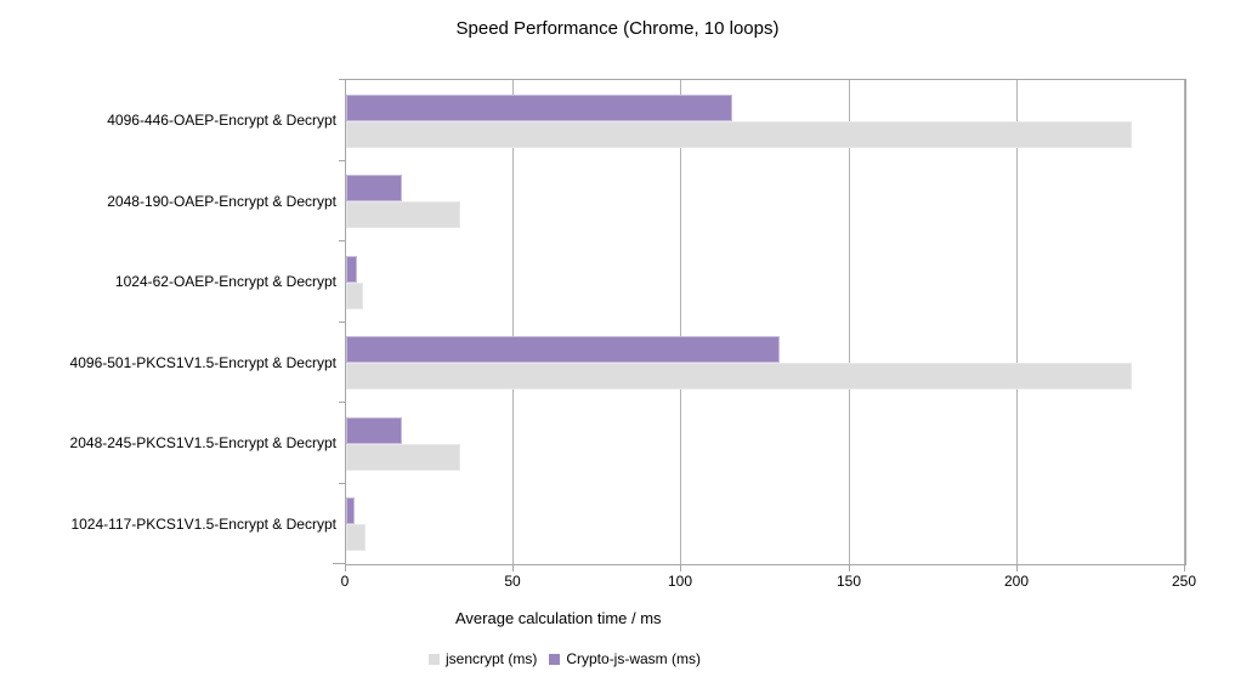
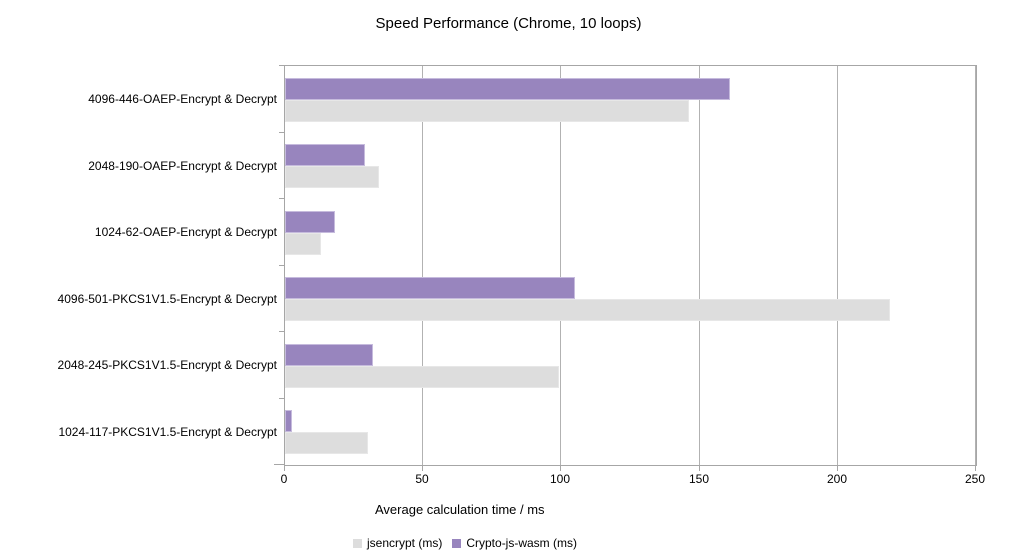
jsencrypt (ms)/4096-446-OAEP-Encrypt & Decrypt: 234 -> 146
Crypto-js-wasm (ms)/4096-446-OAEP-Encrypt & Decrypt: 115 -> 161
Crypto-js-wasm (ms)/2048-190-OAEP-Encrypt & Decrypt: 16 -> 29
jsencrypt (ms)/1024-62-OAEP-Encrypt & Decrypt: 5 -> 13
Crypto-js-wasm (ms)/1024-62-OAEP-Encrypt & Decrypt: 3 -> 18
jsencrypt (ms)/4096-501-PKCS1V1.5-Encrypt & Decrypt: 234 -> 219
Crypto-js-wasm (ms)/4096-501-PKCS1V1.5-Encrypt & Decrypt: 129 -> 105
jsencrypt (ms)/2048-245-PKCS1V1.5-Encrypt & Decrypt: 34 -> 99
Crypto-js-wasm (ms)/2048-245-PKCS1V1.5-Encrypt & Decrypt: 16 -> 32
jsencrypt (ms)/1024-117-PKCS1V1.5-Encrypt & Decrypt: 6 -> 30
